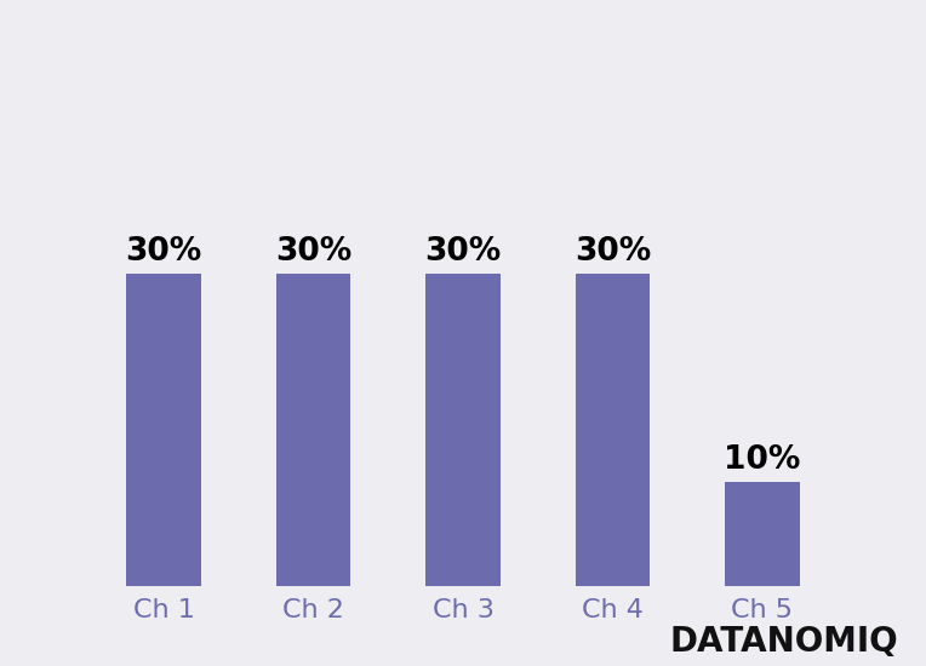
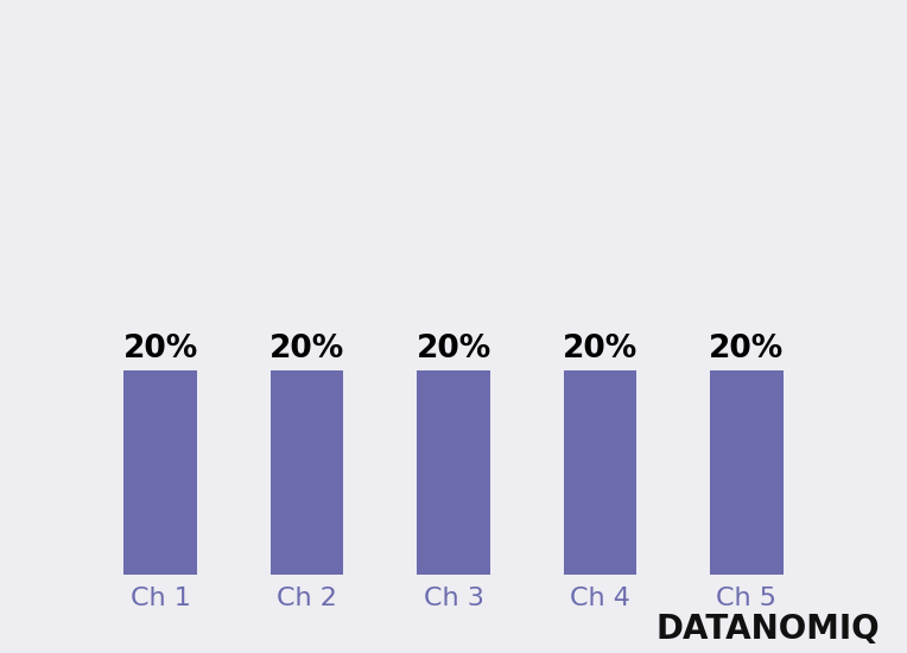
Ch 1: 30% -> 20%
Ch 2: 30% -> 20%
Ch 3: 30% -> 20%
Ch 4: 30% -> 20%
Ch 5: 10% -> 20%
